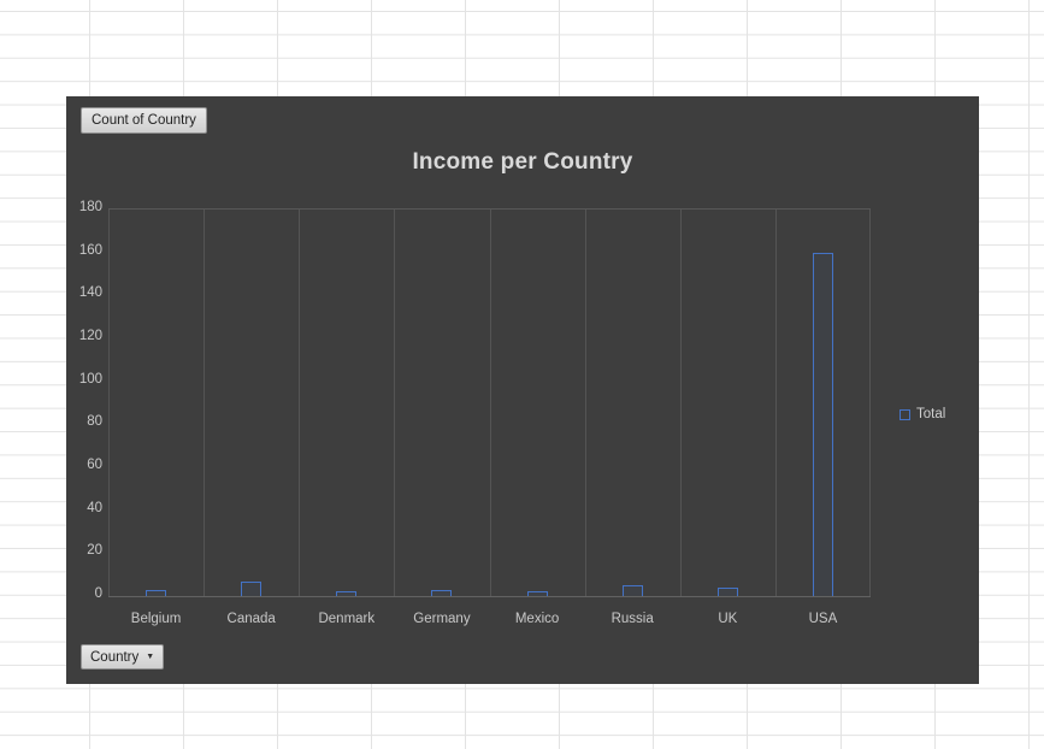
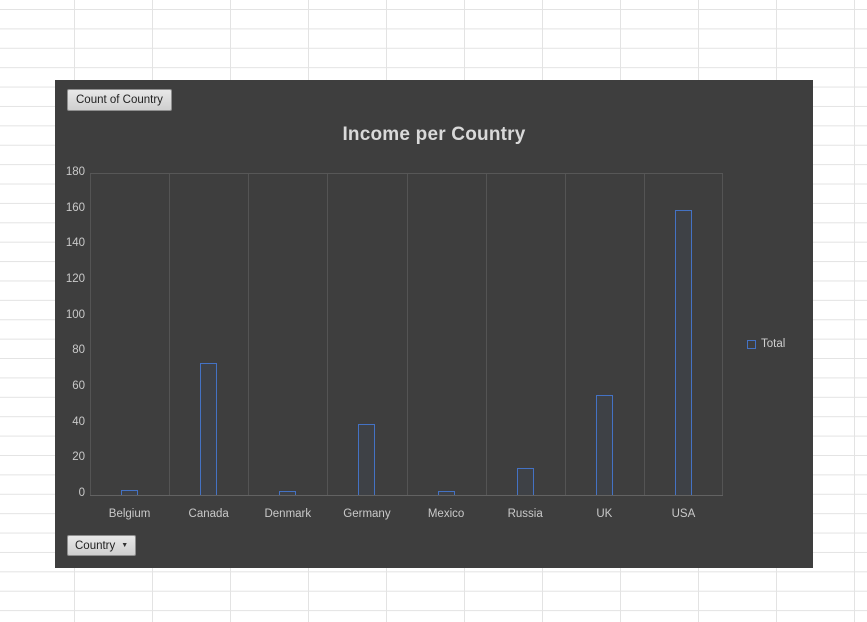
Canada: 7 -> 74
Germany: 3 -> 40
Russia: 5 -> 15
UK: 4 -> 56
